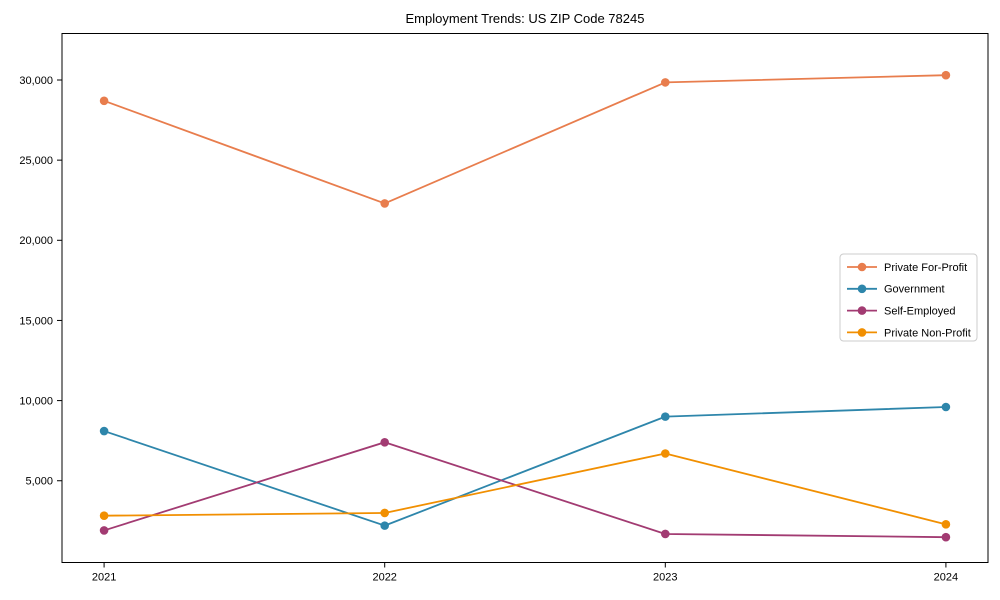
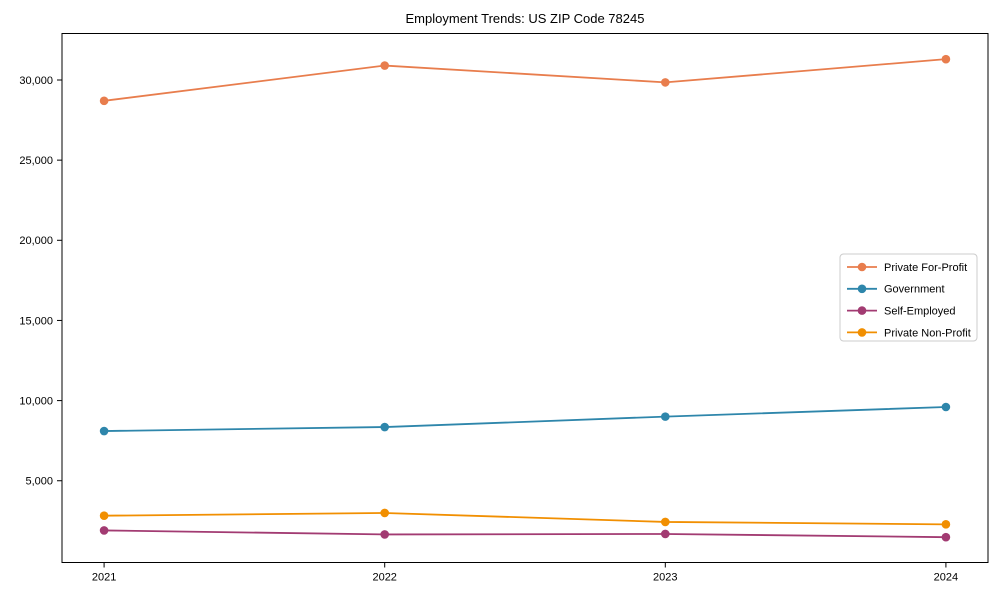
Private For-Profit/2022: 22300 -> 30900
Government/2022: 2200 -> 8400
Self-Employed/2022: 7400 -> 1600
Private Non-Profit/2023: 6700 -> 2400
Private For-Profit/2024: 30300 -> 31300
